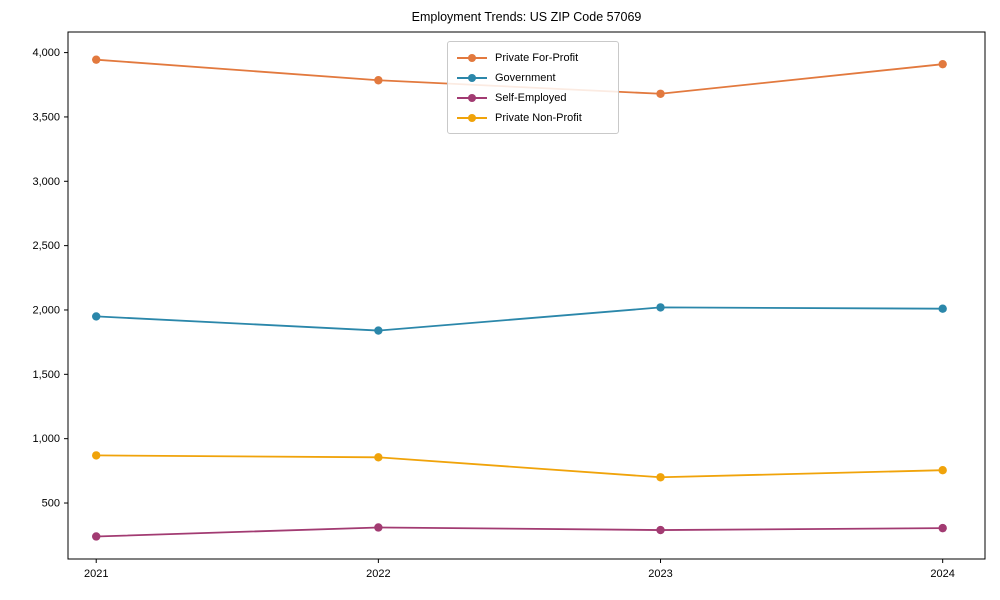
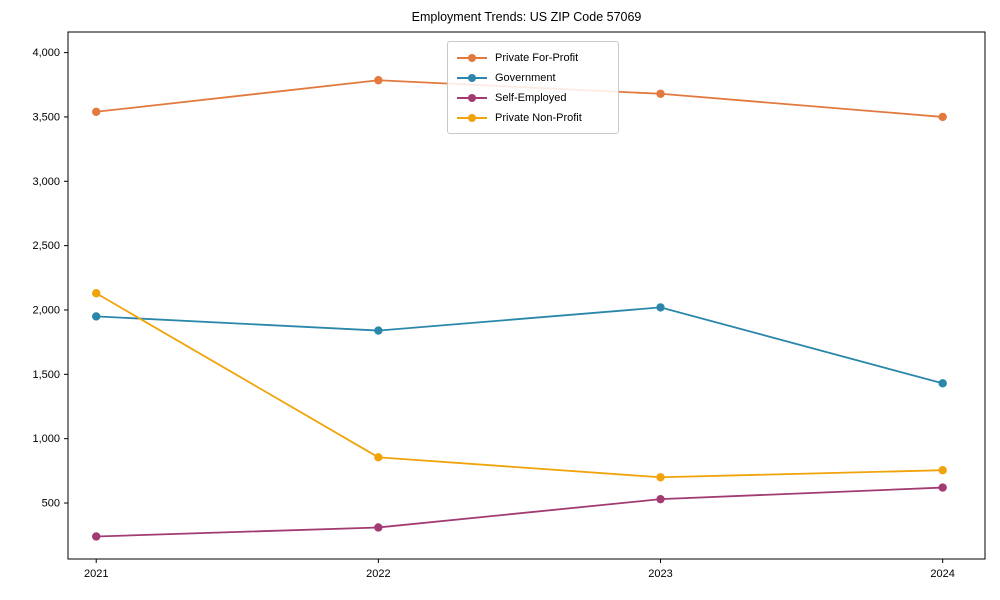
Private For-Profit/2021: 3940 -> 3540
Private Non-Profit/2021: 870 -> 2130
Self-Employed/2023: 290 -> 530
Private For-Profit/2024: 3910 -> 3500
Government/2024: 2010 -> 1430
Self-Employed/2024: 300 -> 620
